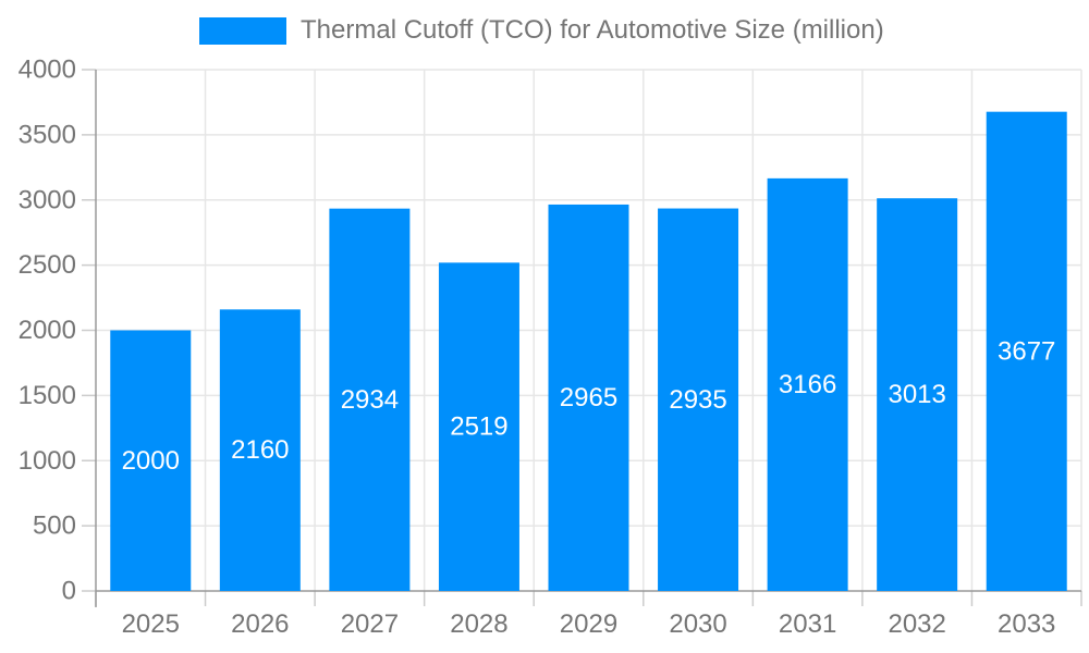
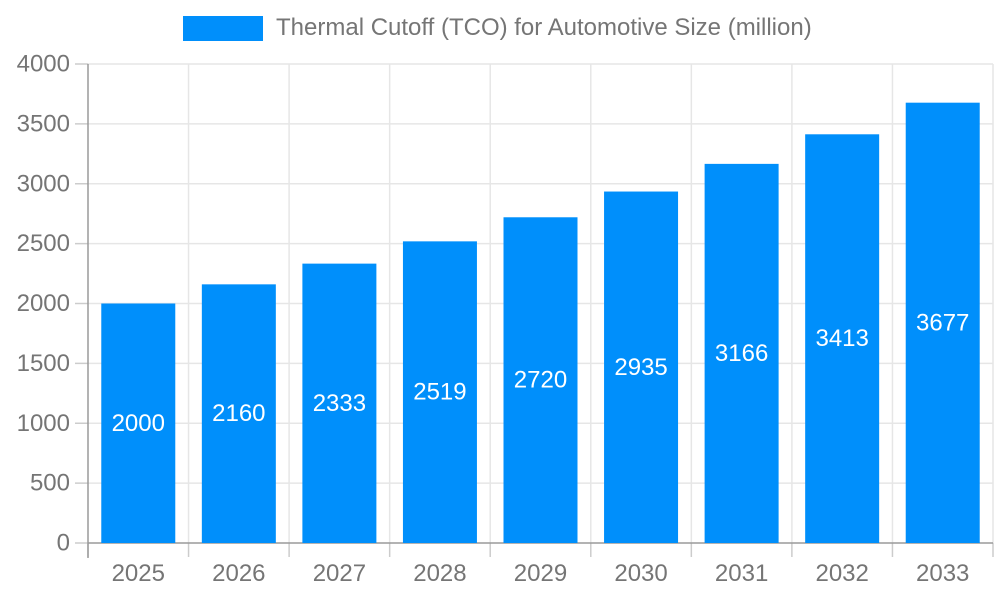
2027: 2934 -> 2333
2029: 2965 -> 2720
2032: 3013 -> 3413
